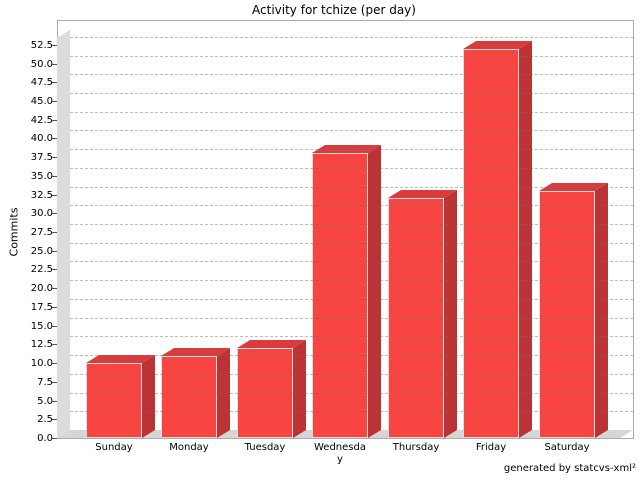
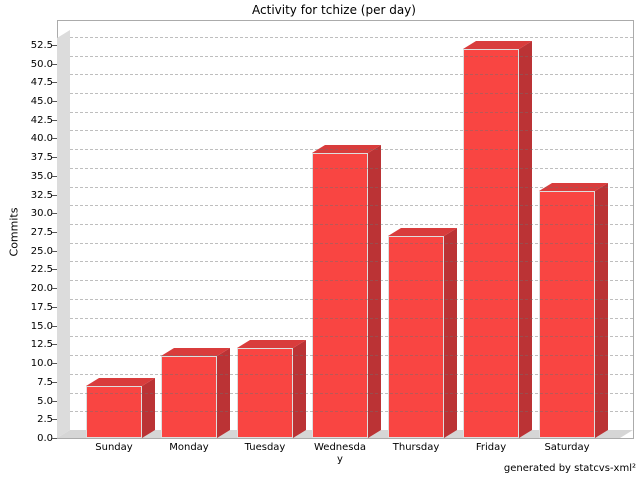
Sunday: 10 -> 7
Thursday: 32 -> 27
